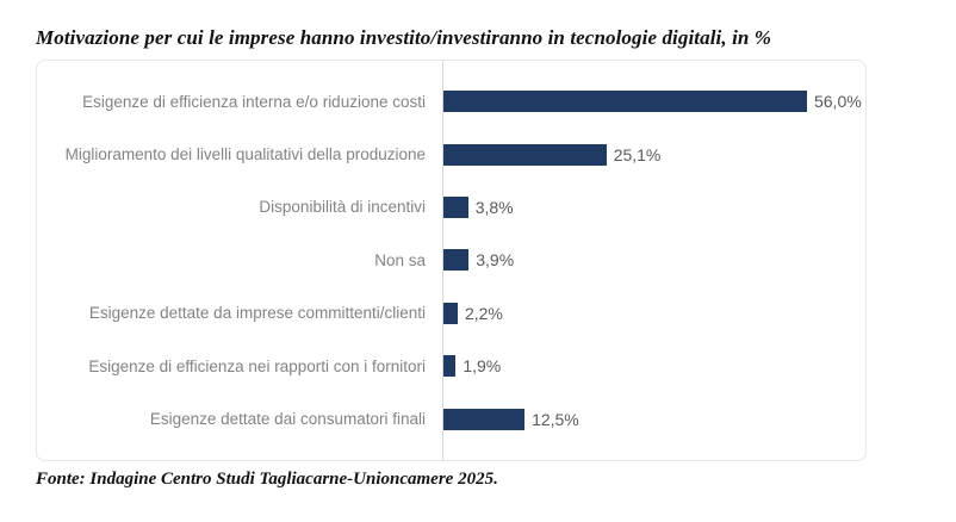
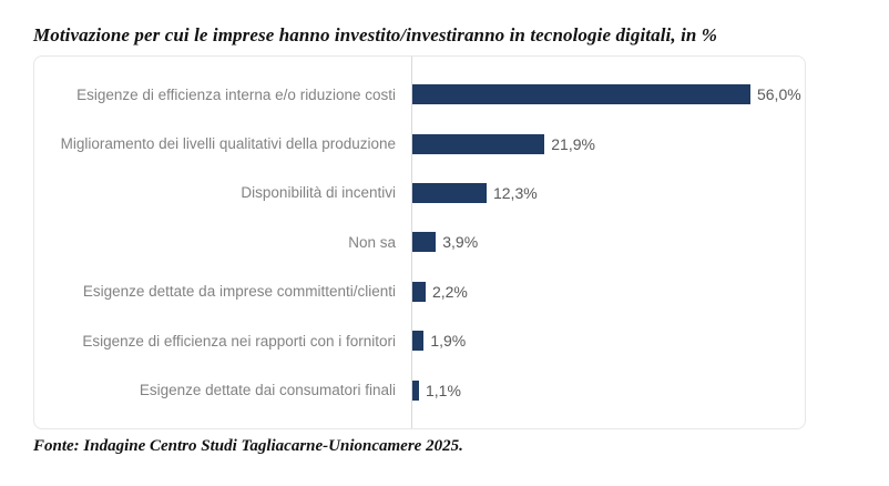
Miglioramento dei livelli qualitativi della produzione: 25,1% -> 21,9%
Disponibilità di incentivi: 3,8% -> 12,3%
Esigenze dettate dai consumatori finali: 12,5% -> 1,1%
